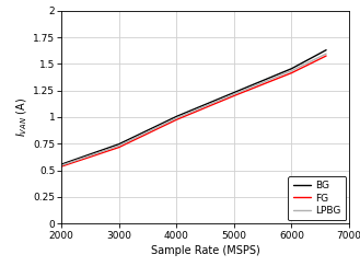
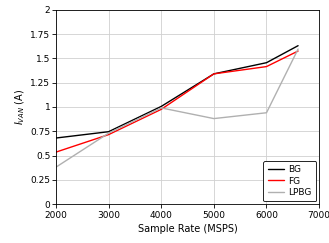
BG/2000: 0.56 -> 0.68
LPBG/2000: 0.55 -> 0.38
BG/5000: 1.23 -> 1.34
FG/5000: 1.20 -> 1.34
LPBG/5000: 1.22 -> 0.88
LPBG/6000: 1.44 -> 0.94
